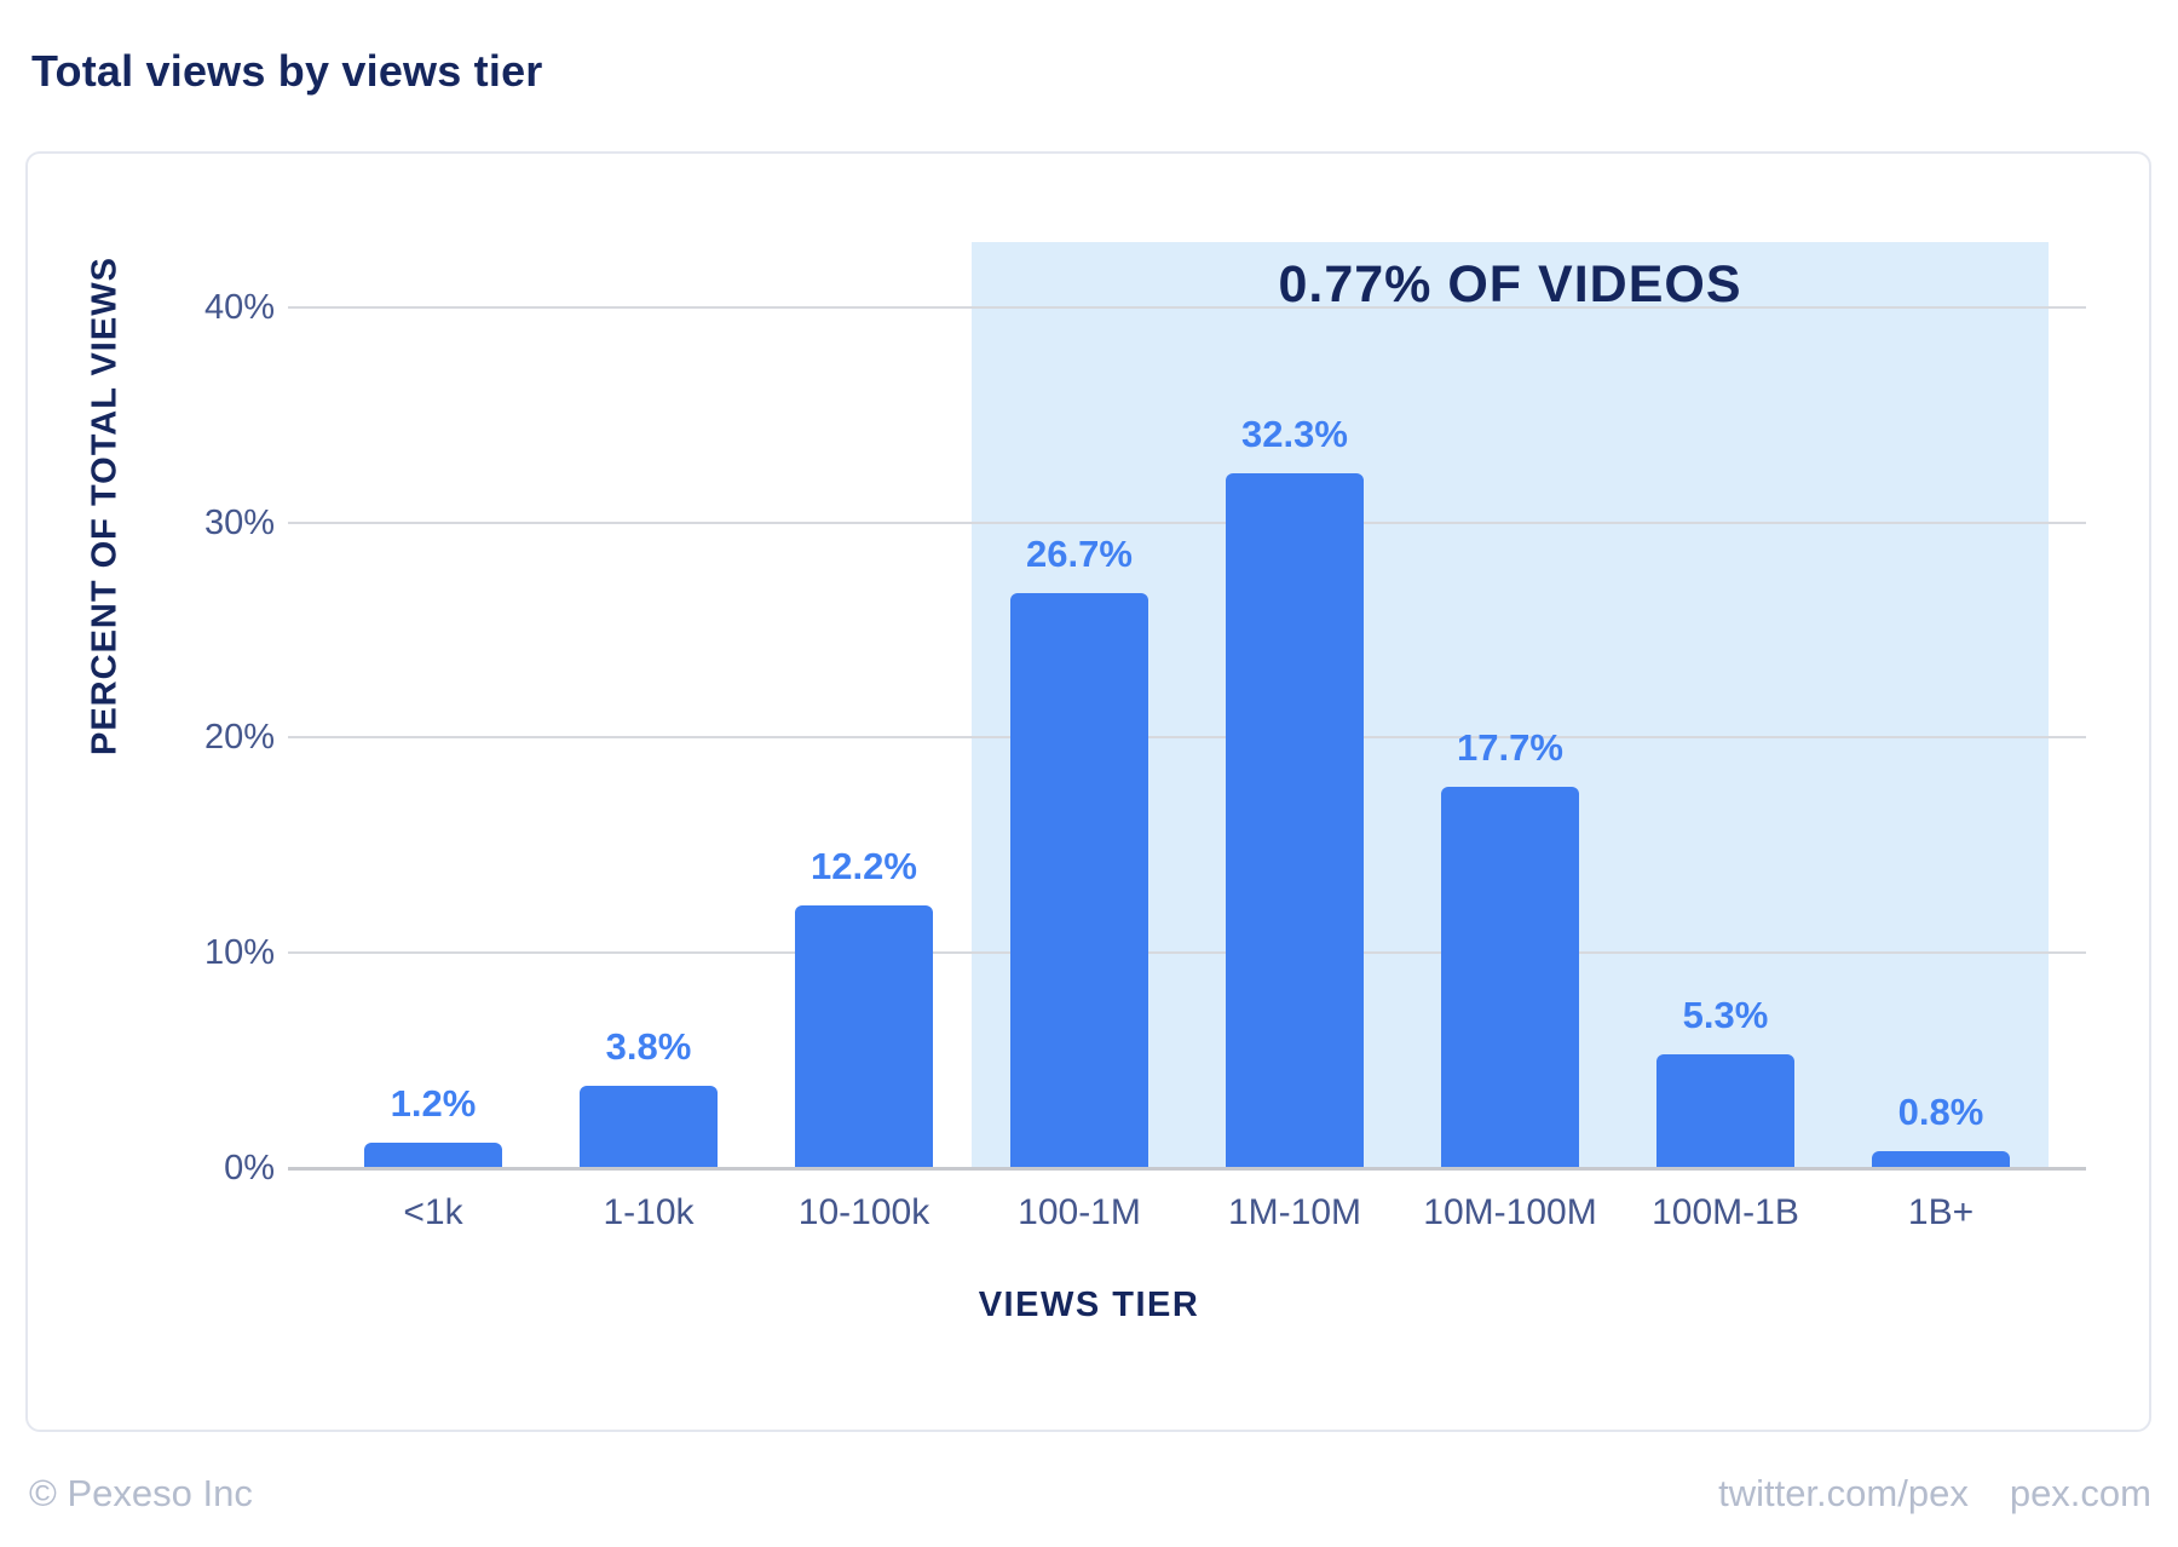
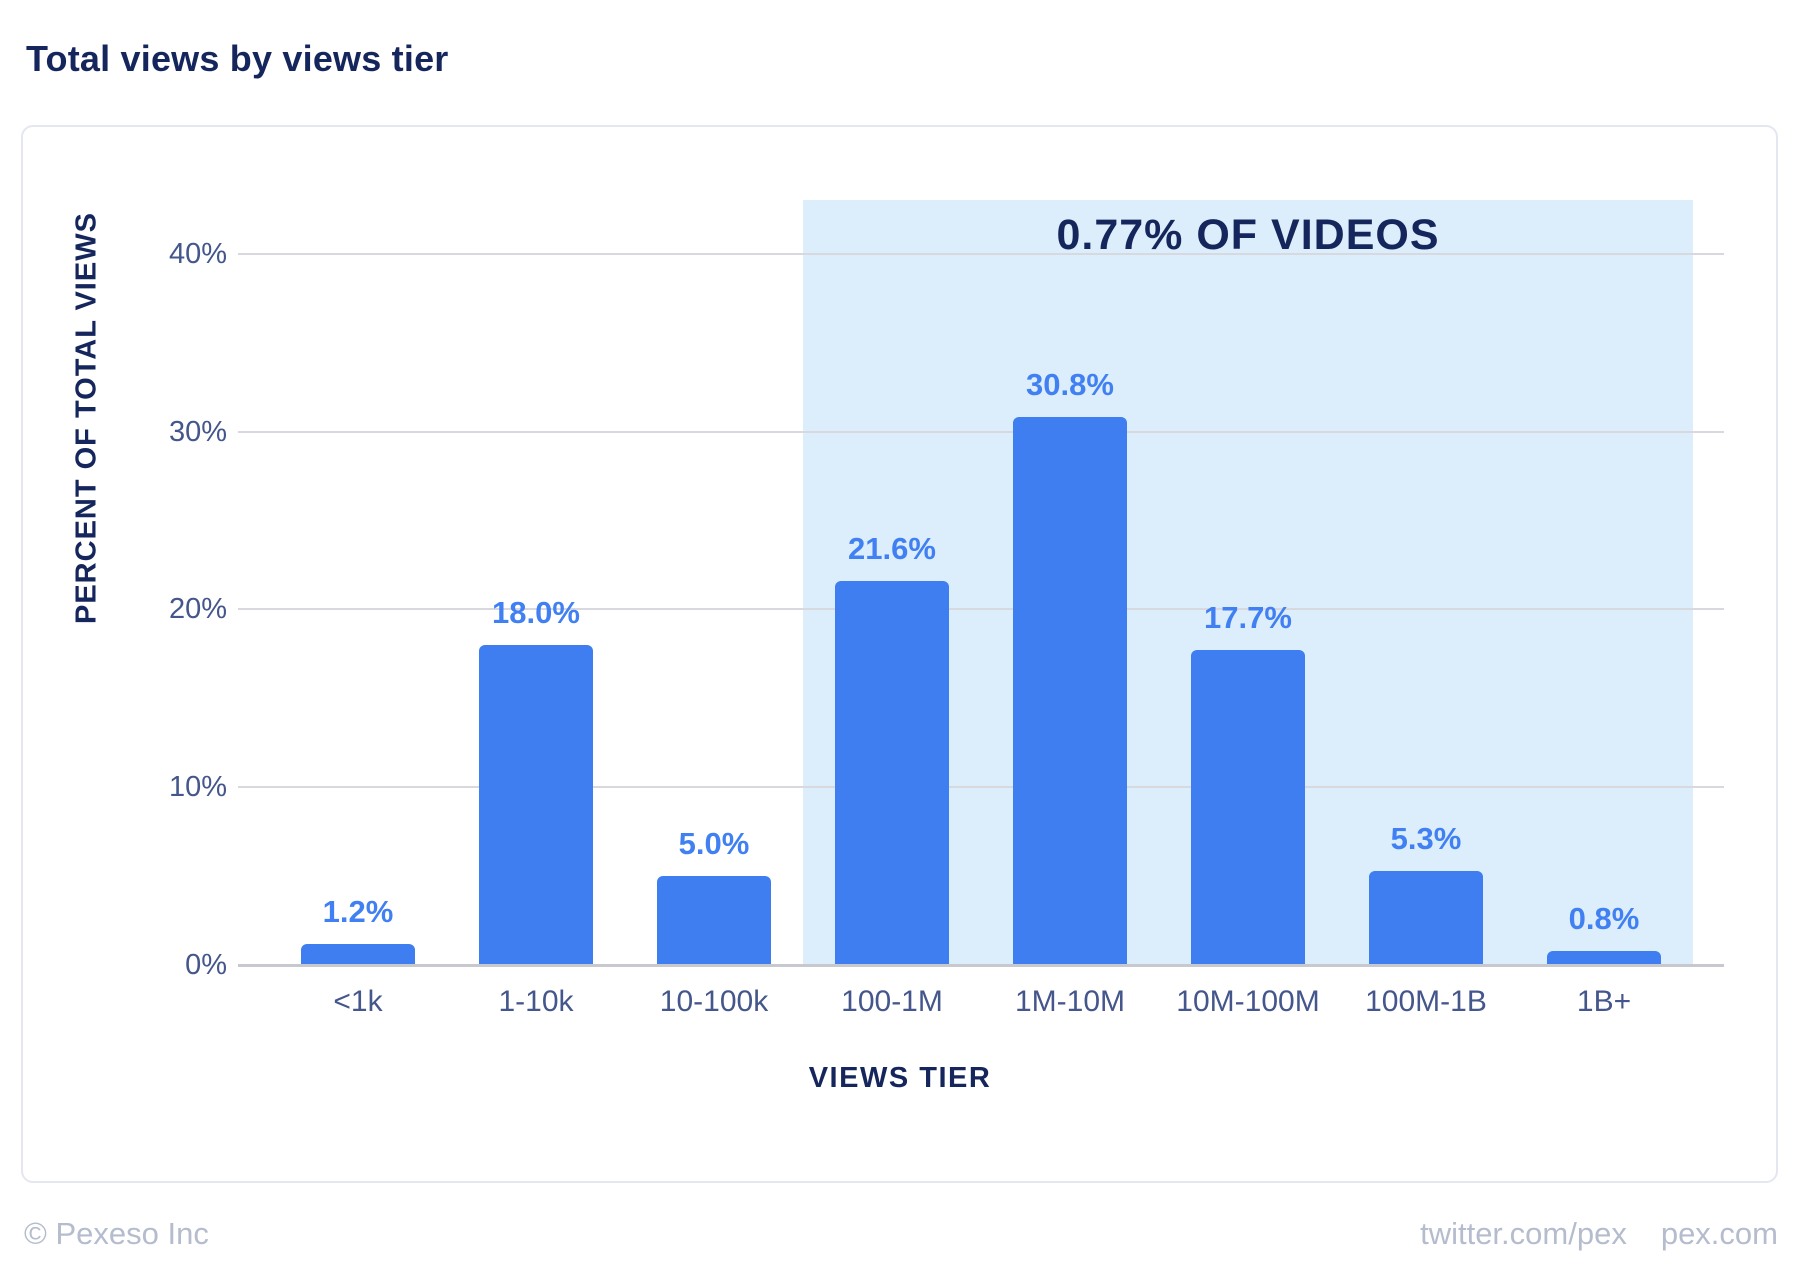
1-10k: 3.8% -> 18.0%
10-100k: 12.2% -> 5.0%
100-1M: 26.7% -> 21.6%
1M-10M: 32.3% -> 30.8%
